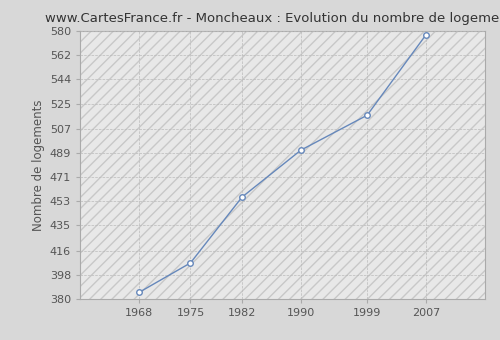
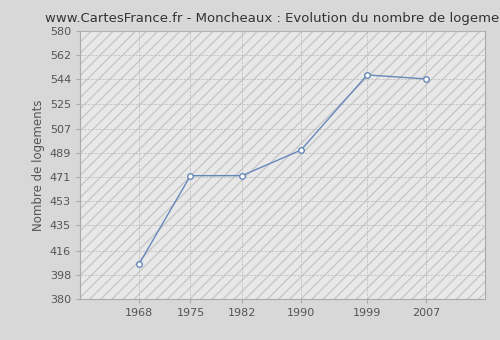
1968: 385 -> 406
1975: 407 -> 472
1982: 456 -> 472
1999: 517 -> 547
2007: 577 -> 544
